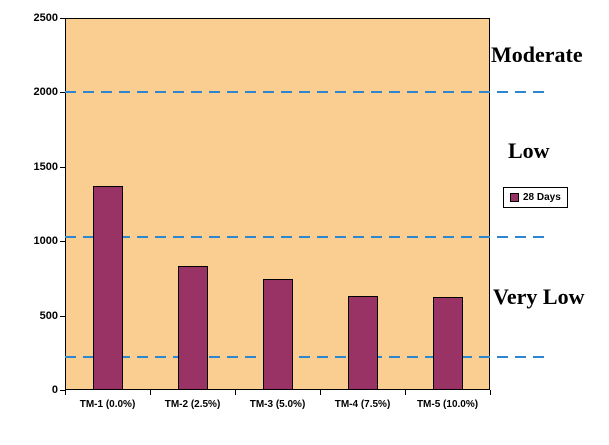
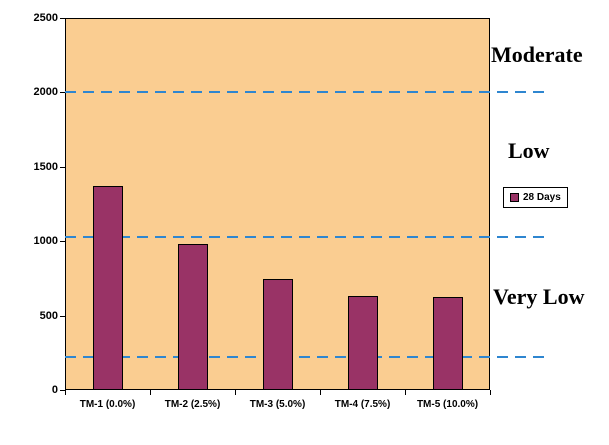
TM-2 (2.5%): 830 -> 980
